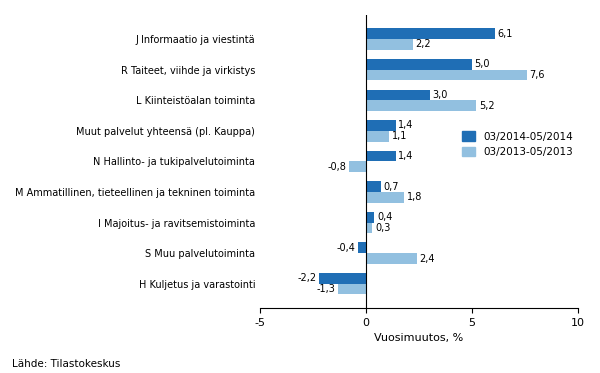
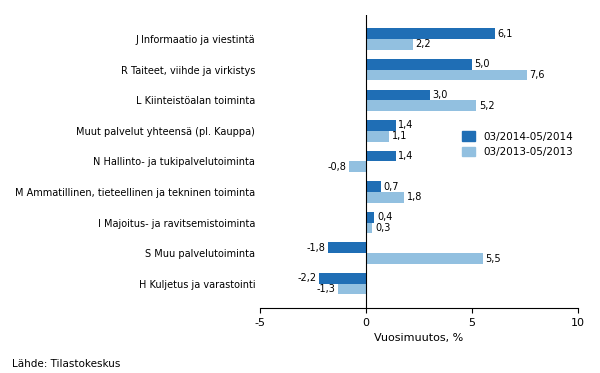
03/2014-05/2014/S Muu palvelutoiminta: -0,4 -> -1,8
03/2013-05/2013/S Muu palvelutoiminta: 2,4 -> 5,5
